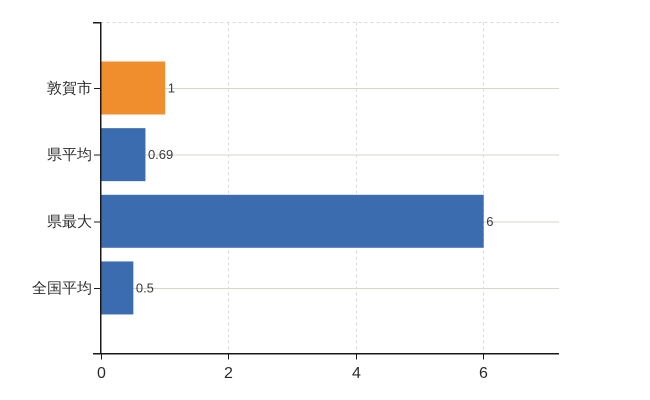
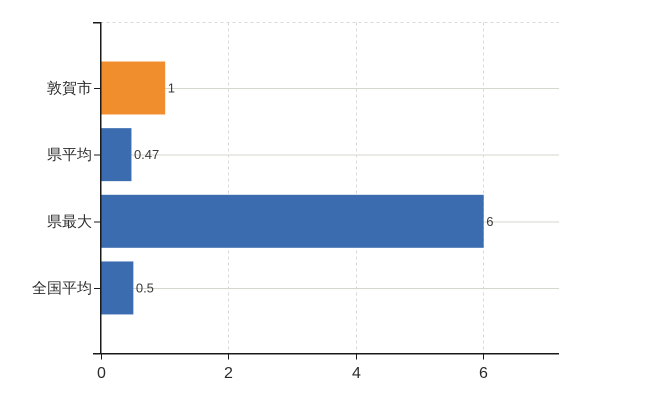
県平均: 0.69 -> 0.47
